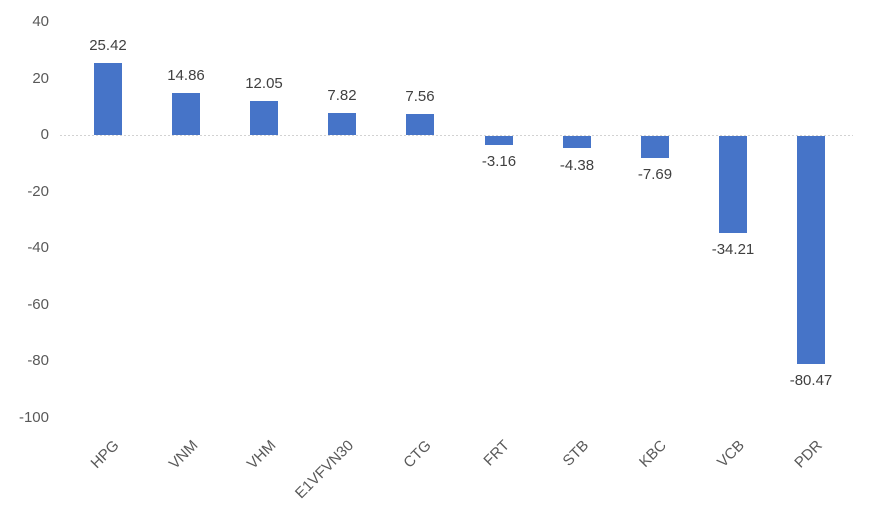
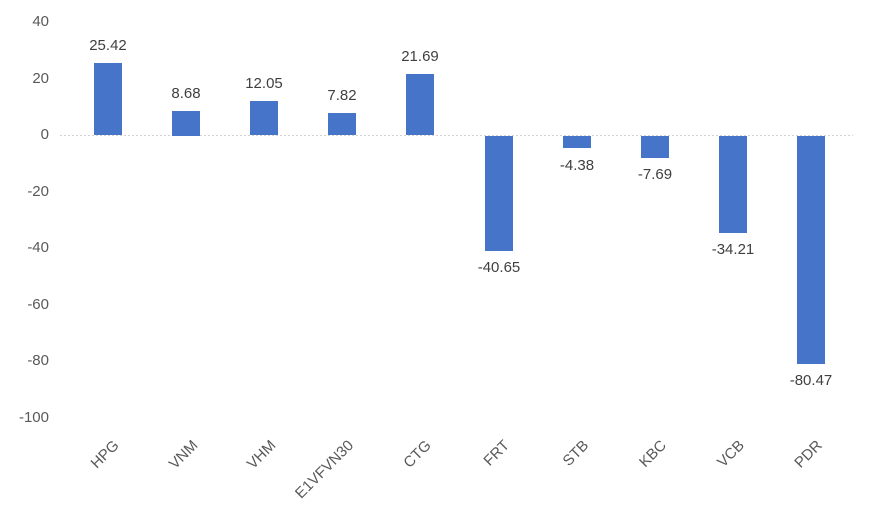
VNM: 14.86 -> 8.68
CTG: 7.56 -> 21.69
FRT: -3.16 -> -40.65
